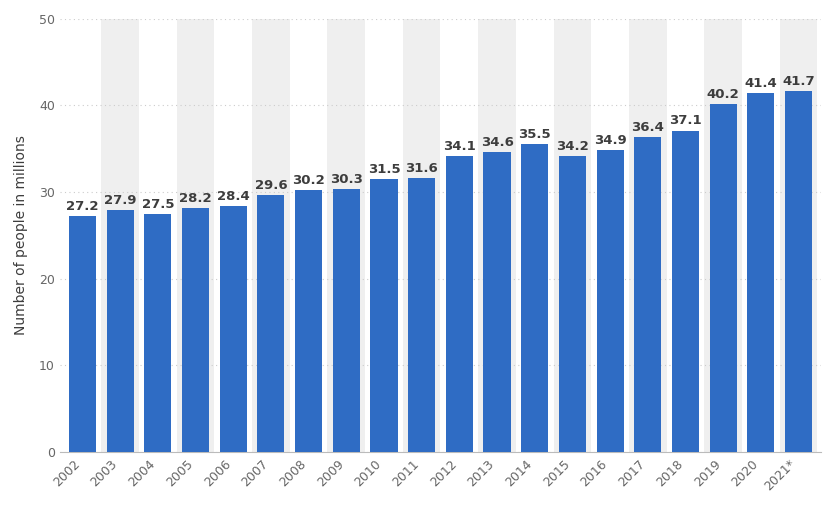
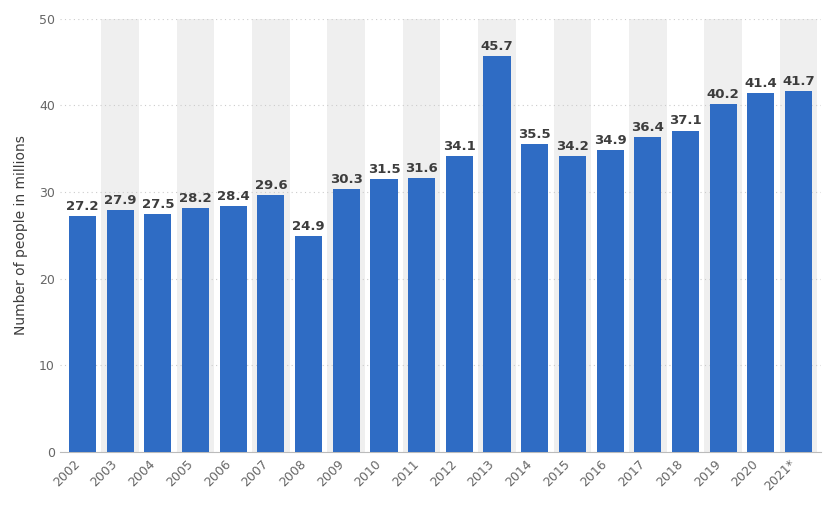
2008: 30.2 -> 24.9
2013: 34.6 -> 45.7
